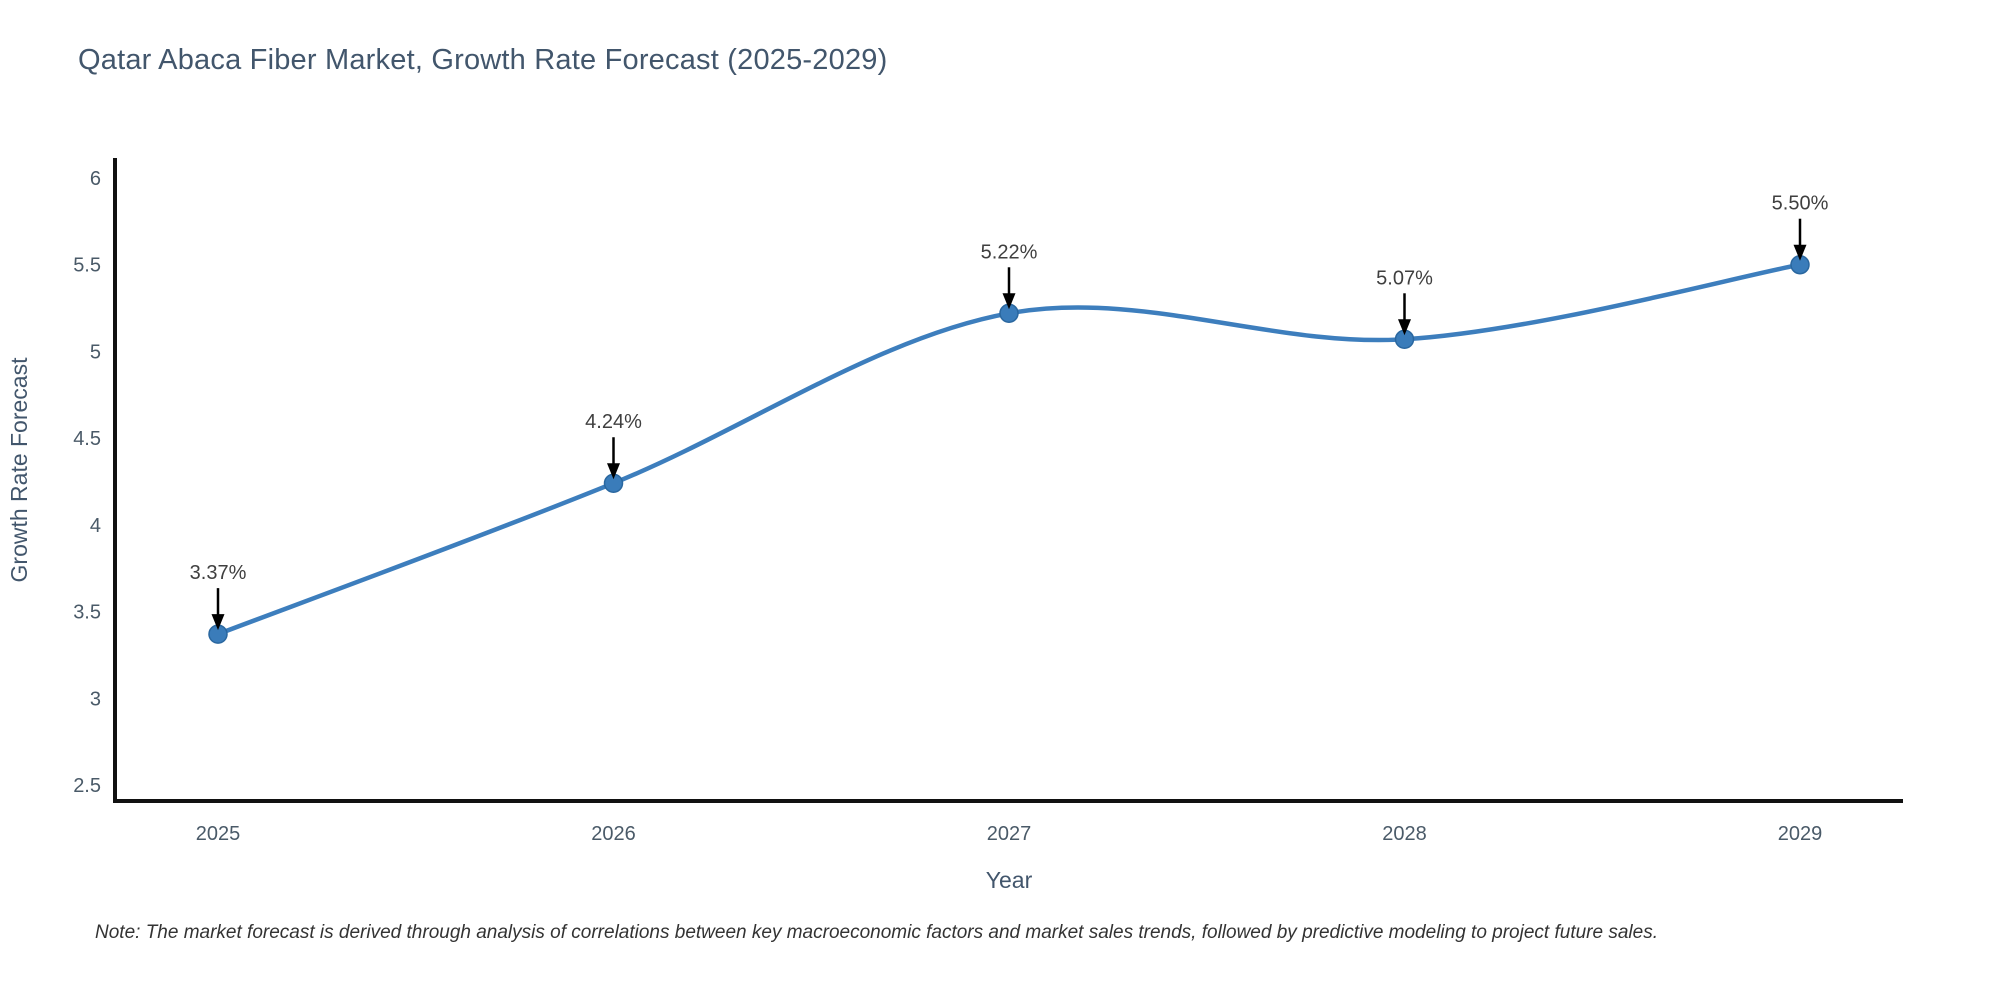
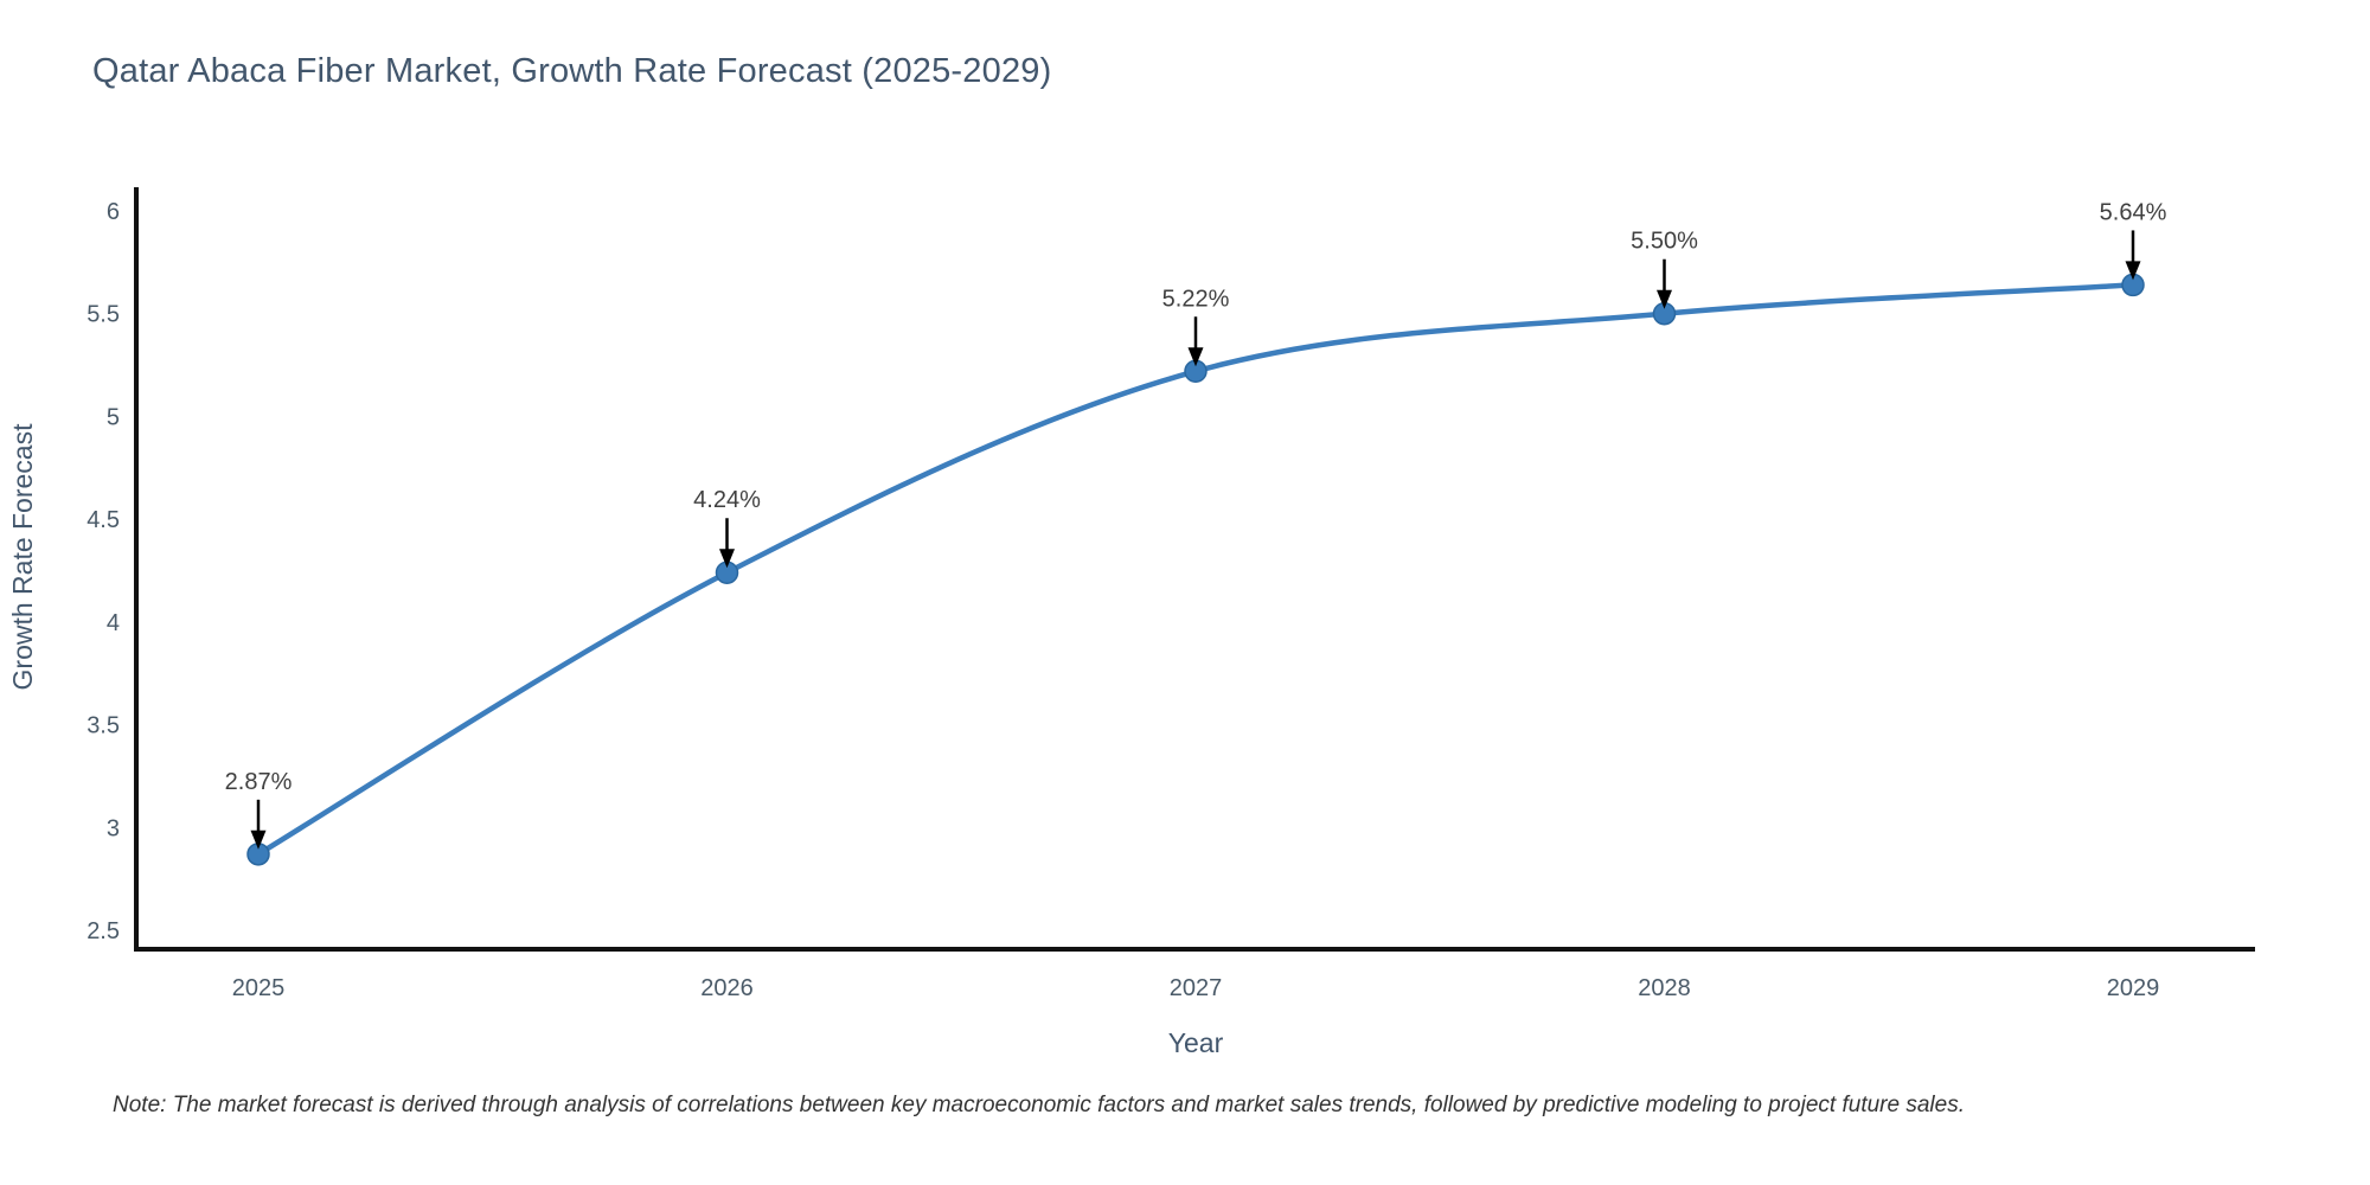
2025: 3.37% -> 2.87%
2028: 5.07% -> 5.50%
2029: 5.50% -> 5.64%
